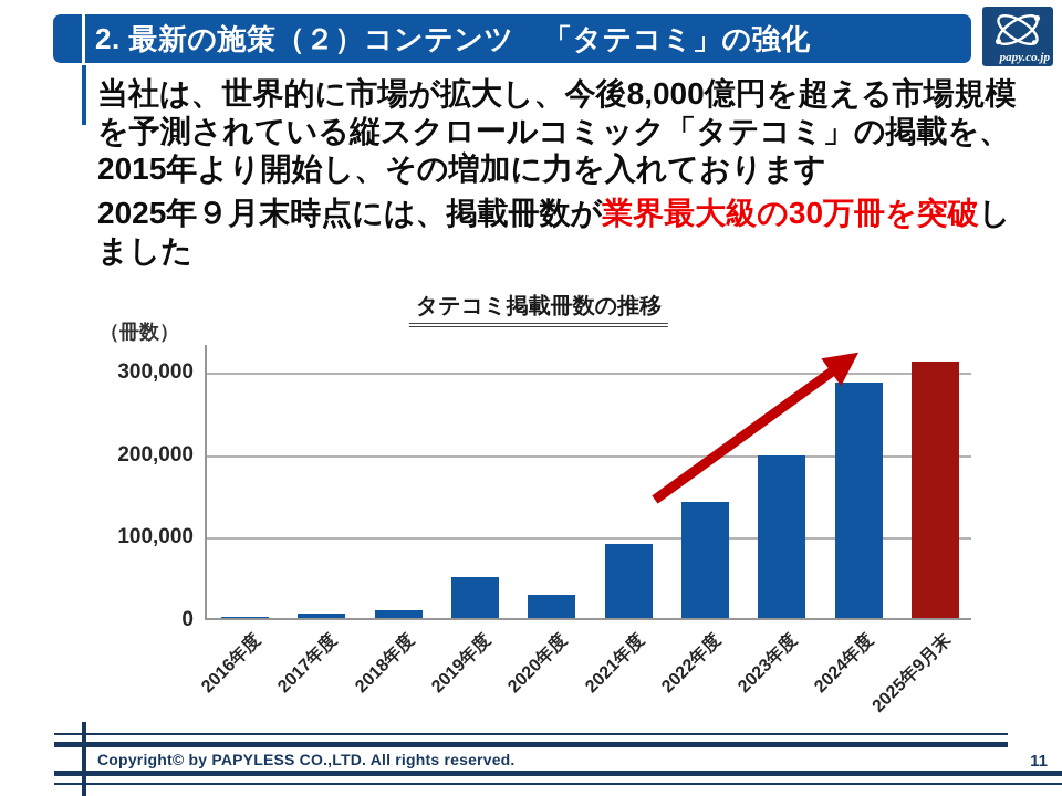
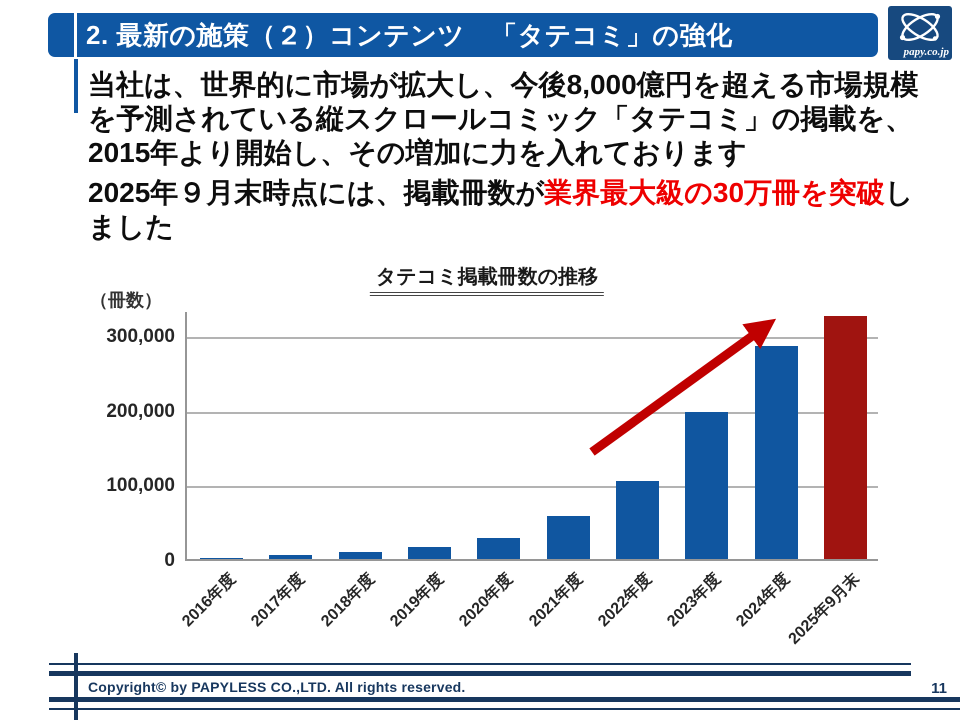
2019年度: 50000 -> 20000
2021年度: 90000 -> 60000
2022年度: 140000 -> 100000
2025年9月末: 310000 -> 320000
